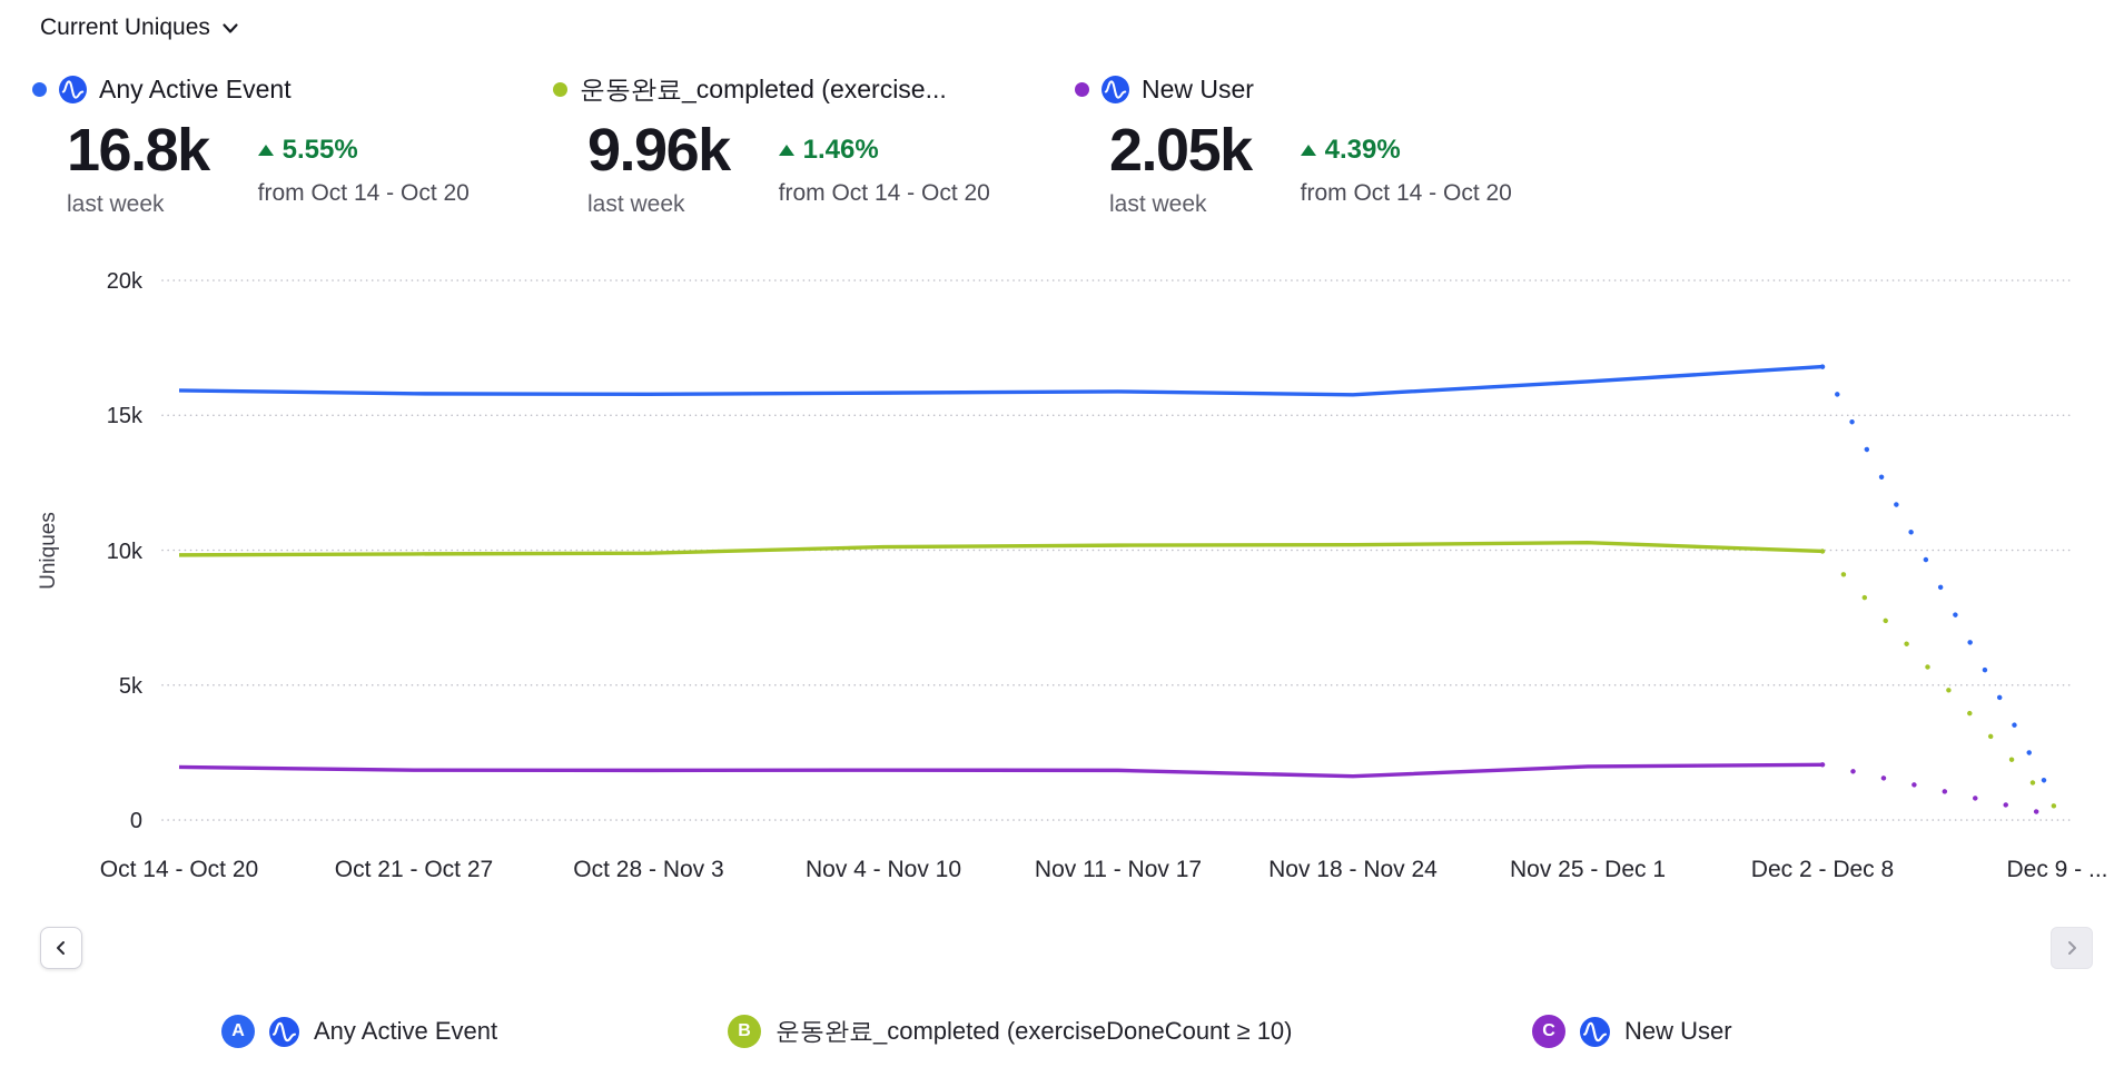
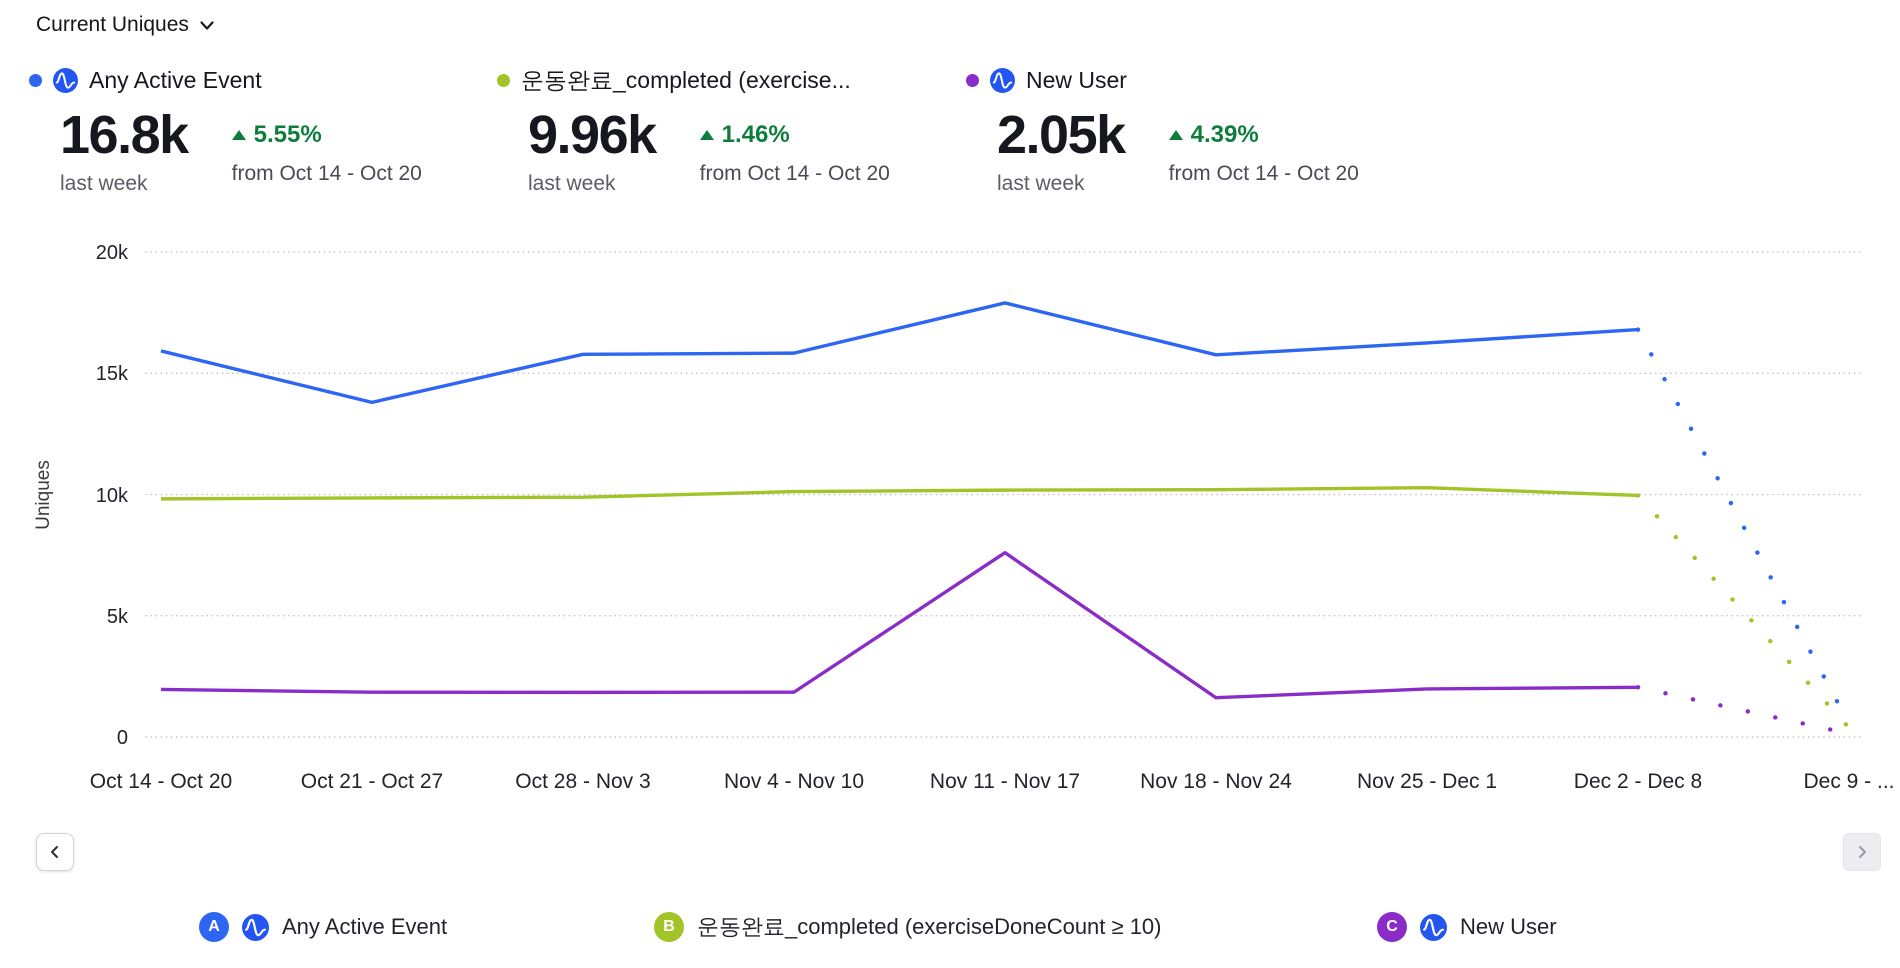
Any Active Event/Oct 21 - Oct 27: 15.8k -> 13.8k
Any Active Event/Nov 11 - Nov 17: 15.9k -> 17.9k
New User/Nov 11 - Nov 17: 1.8k -> 7.6k
